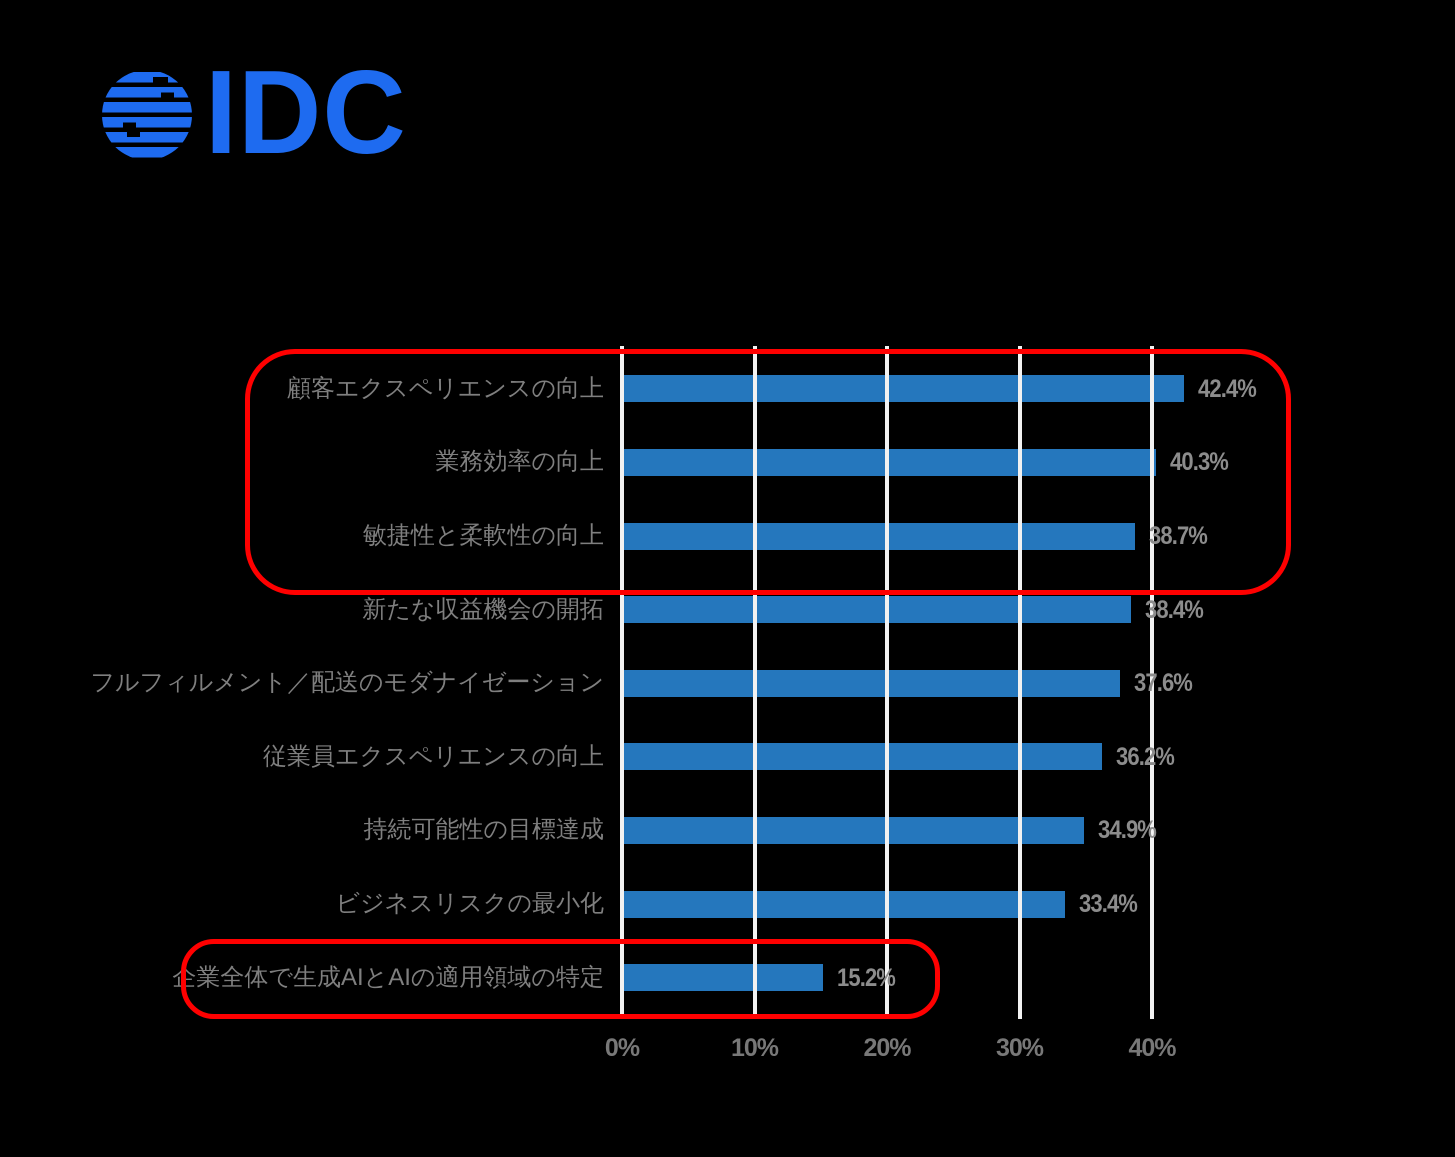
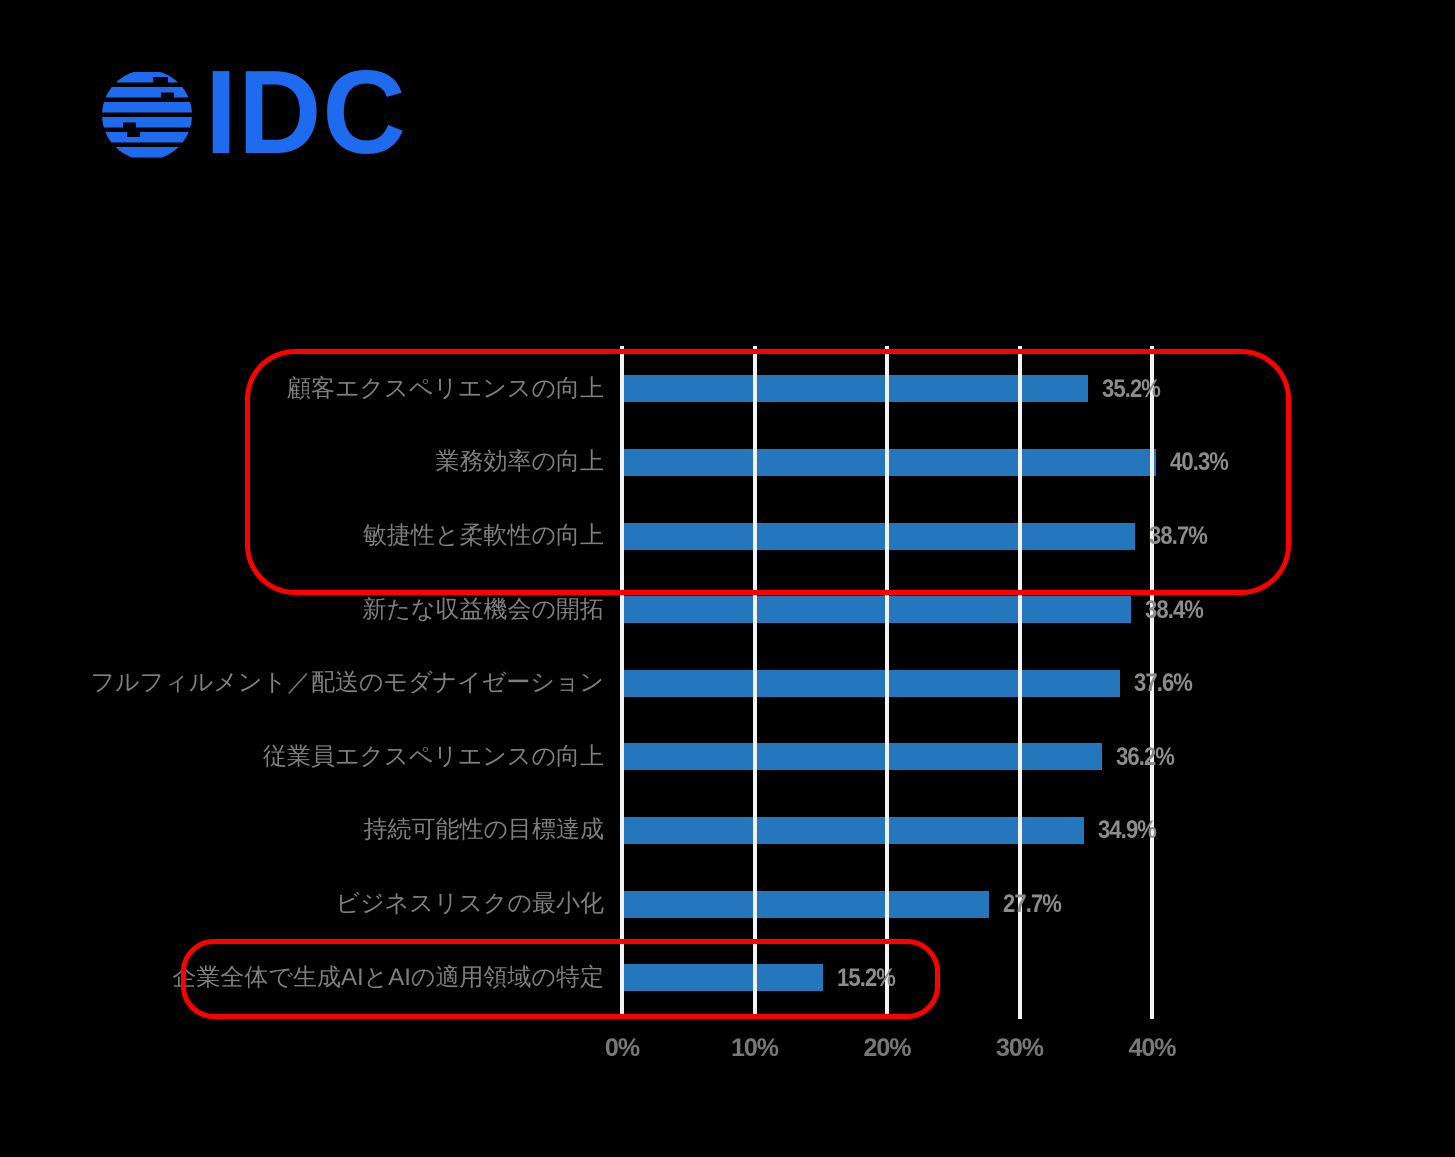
顧客エクスペリエンスの向上: 42.4% -> 35.2%
ビジネスリスクの最小化: 33.4% -> 27.7%
